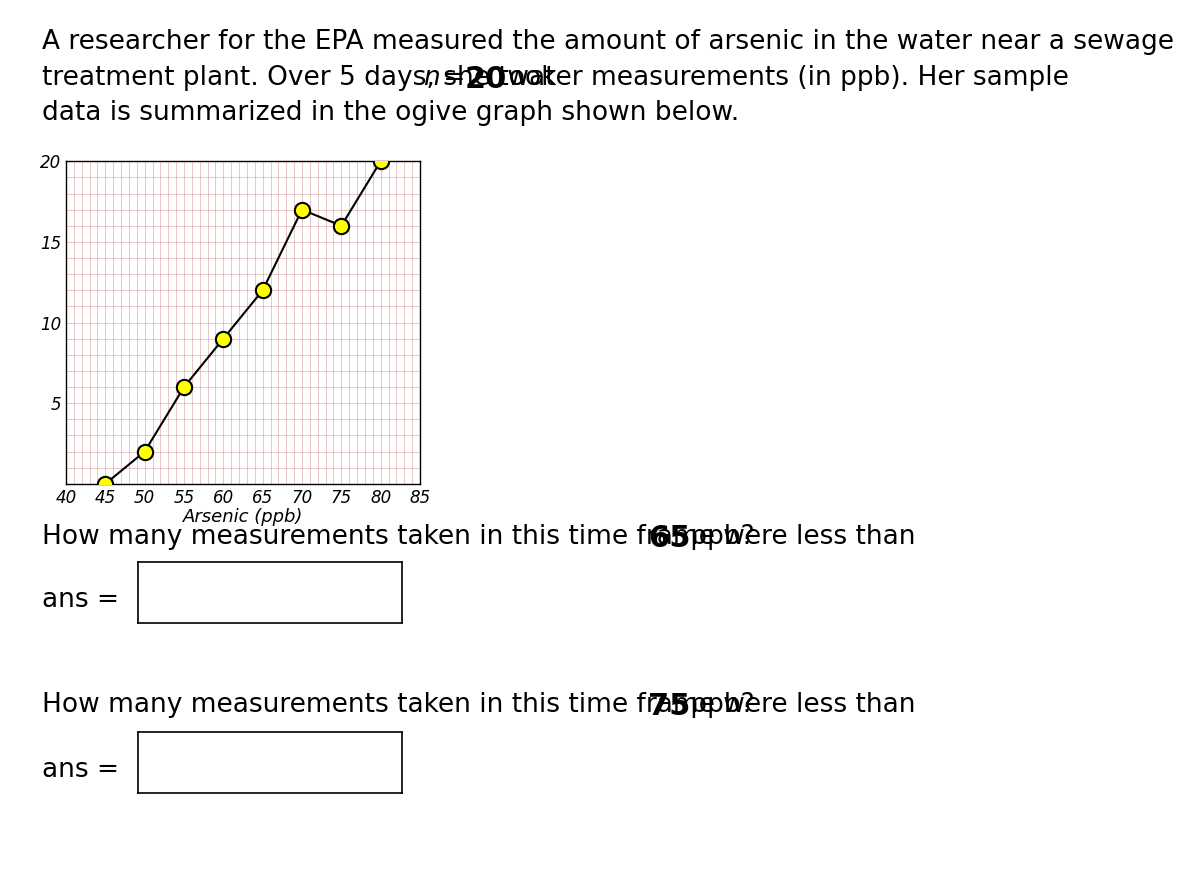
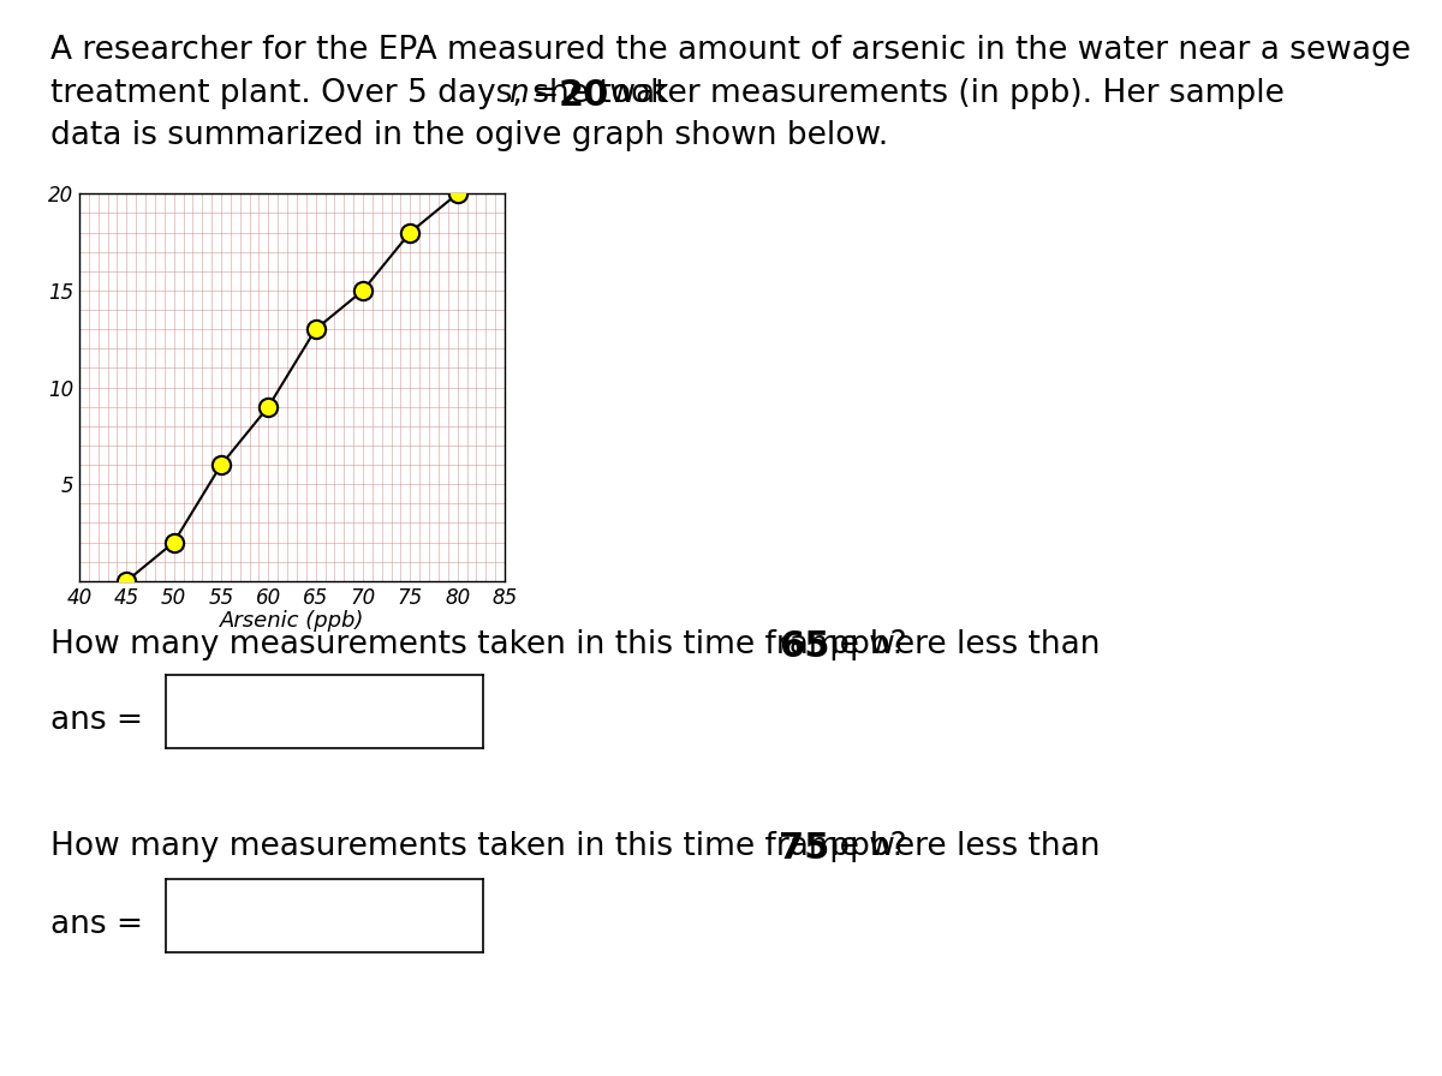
65: 12 -> 13
70: 17 -> 15
75: 16 -> 18
